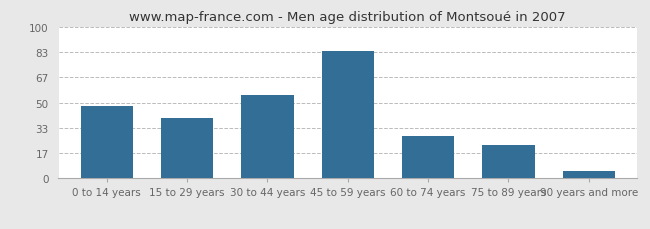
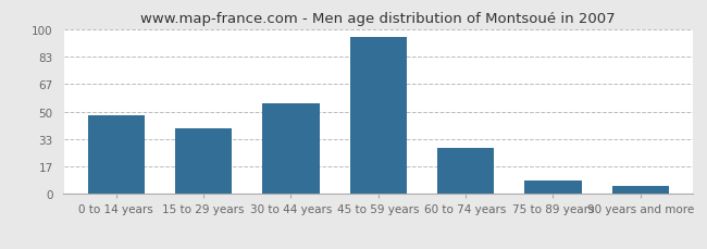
45 to 59 years: 84 -> 95
75 to 89 years: 22 -> 8
